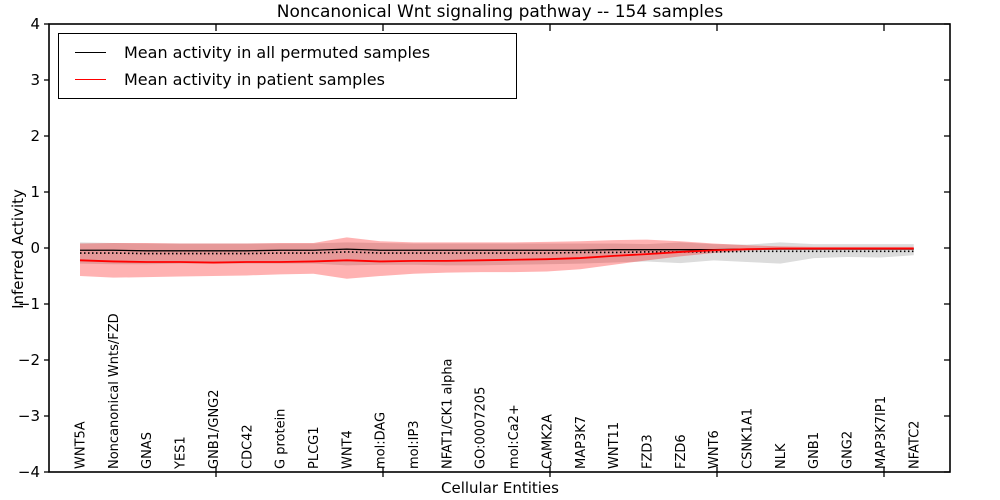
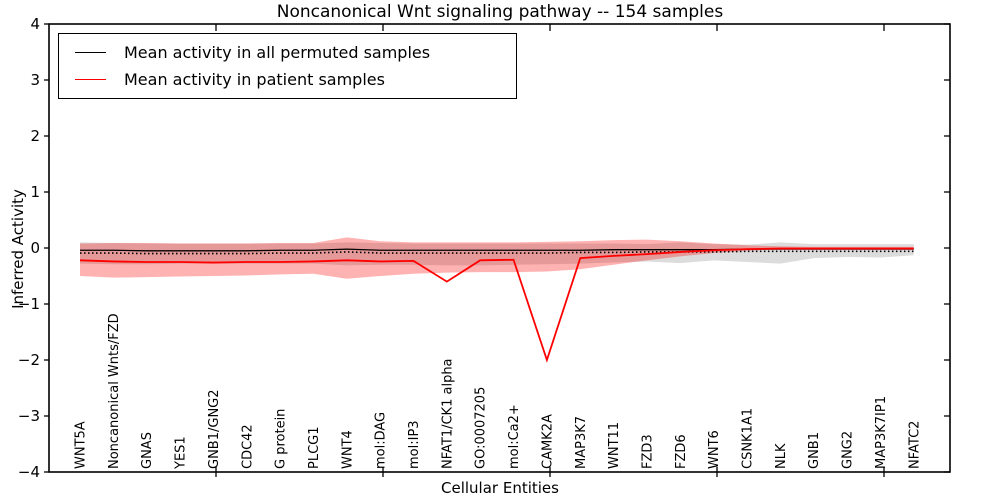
Mean activity in patient samples/NFAT1/CK1 alpha: -0.2 -> -0.6
Mean activity in patient samples/CAMK2A: -0.2 -> -2.0
